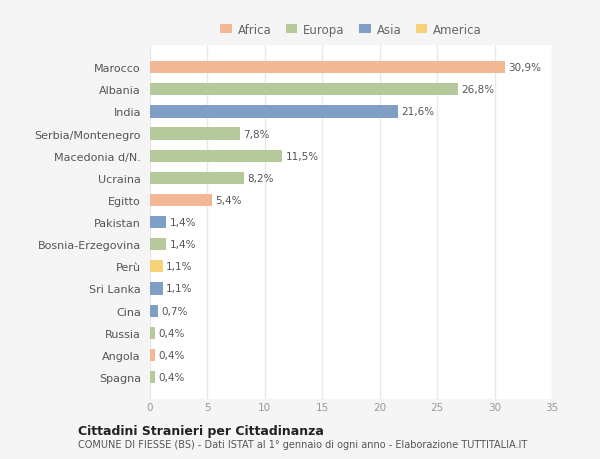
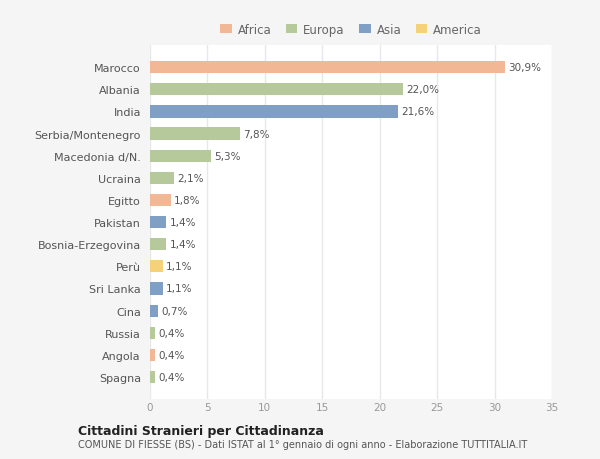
Albania: 26,8% -> 22,0%
Macedonia d/N.: 11,5% -> 5,3%
Ucraina: 8,2% -> 2,1%
Egitto: 5,4% -> 1,8%
